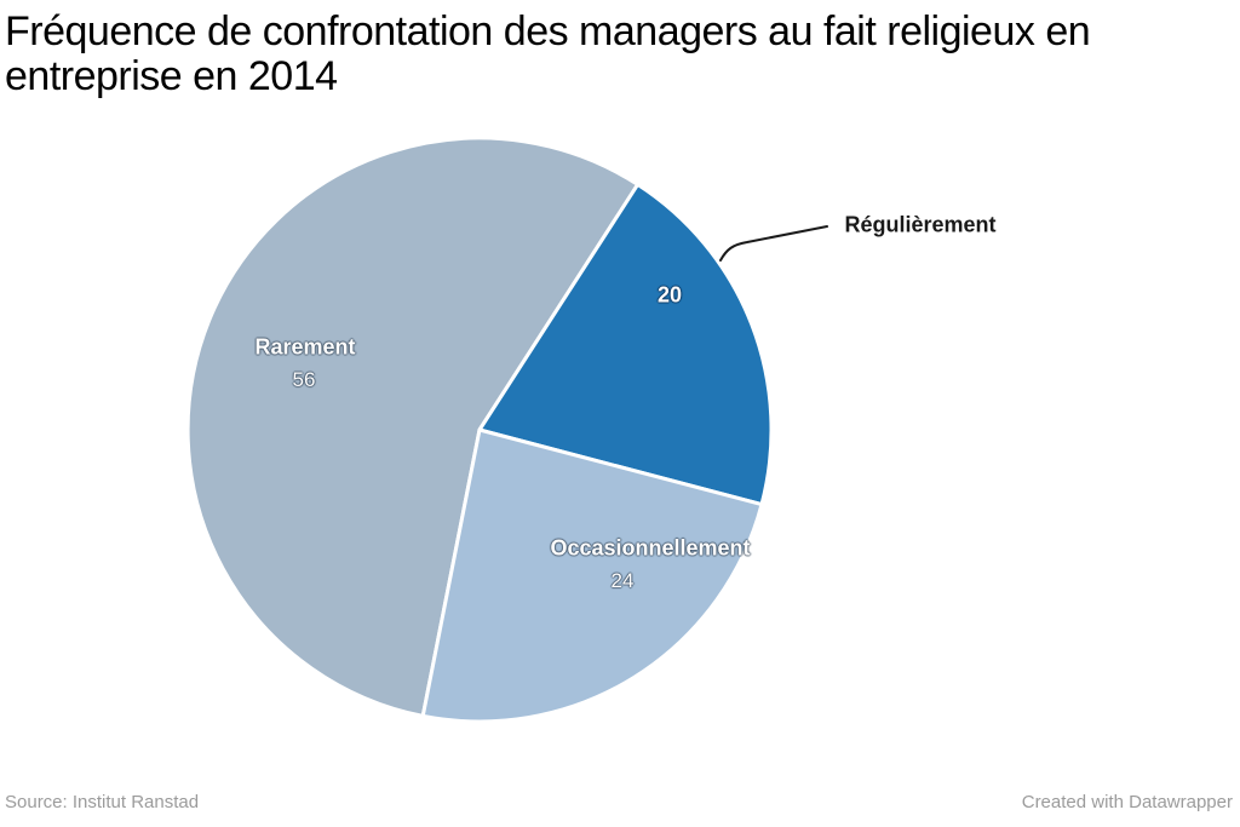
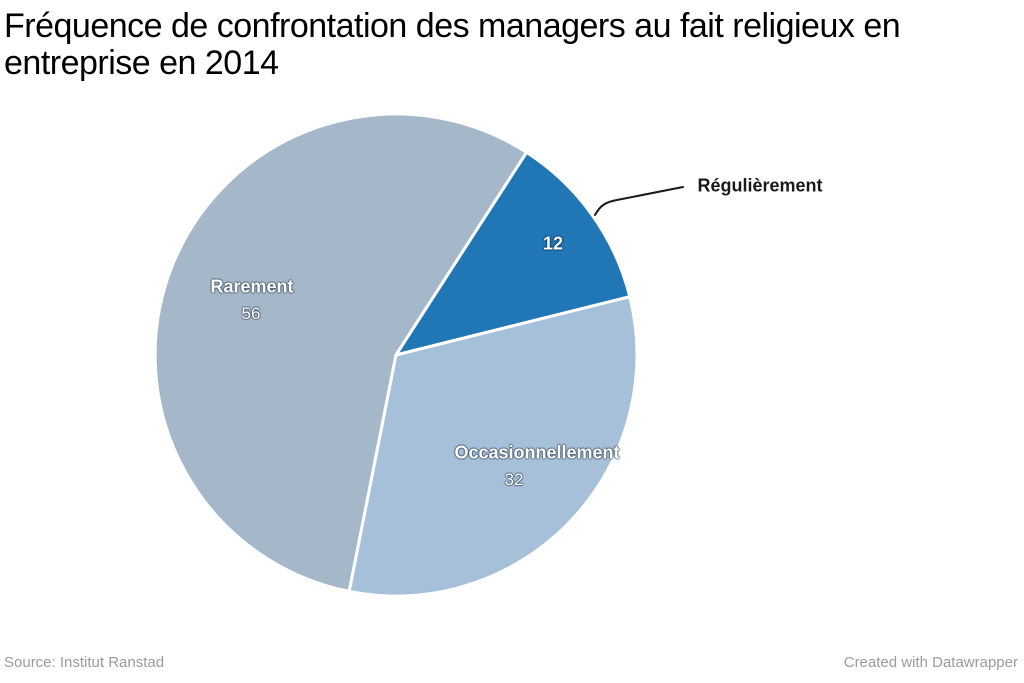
Régulièrement: 20 -> 12
Occasionnellement: 24 -> 32
